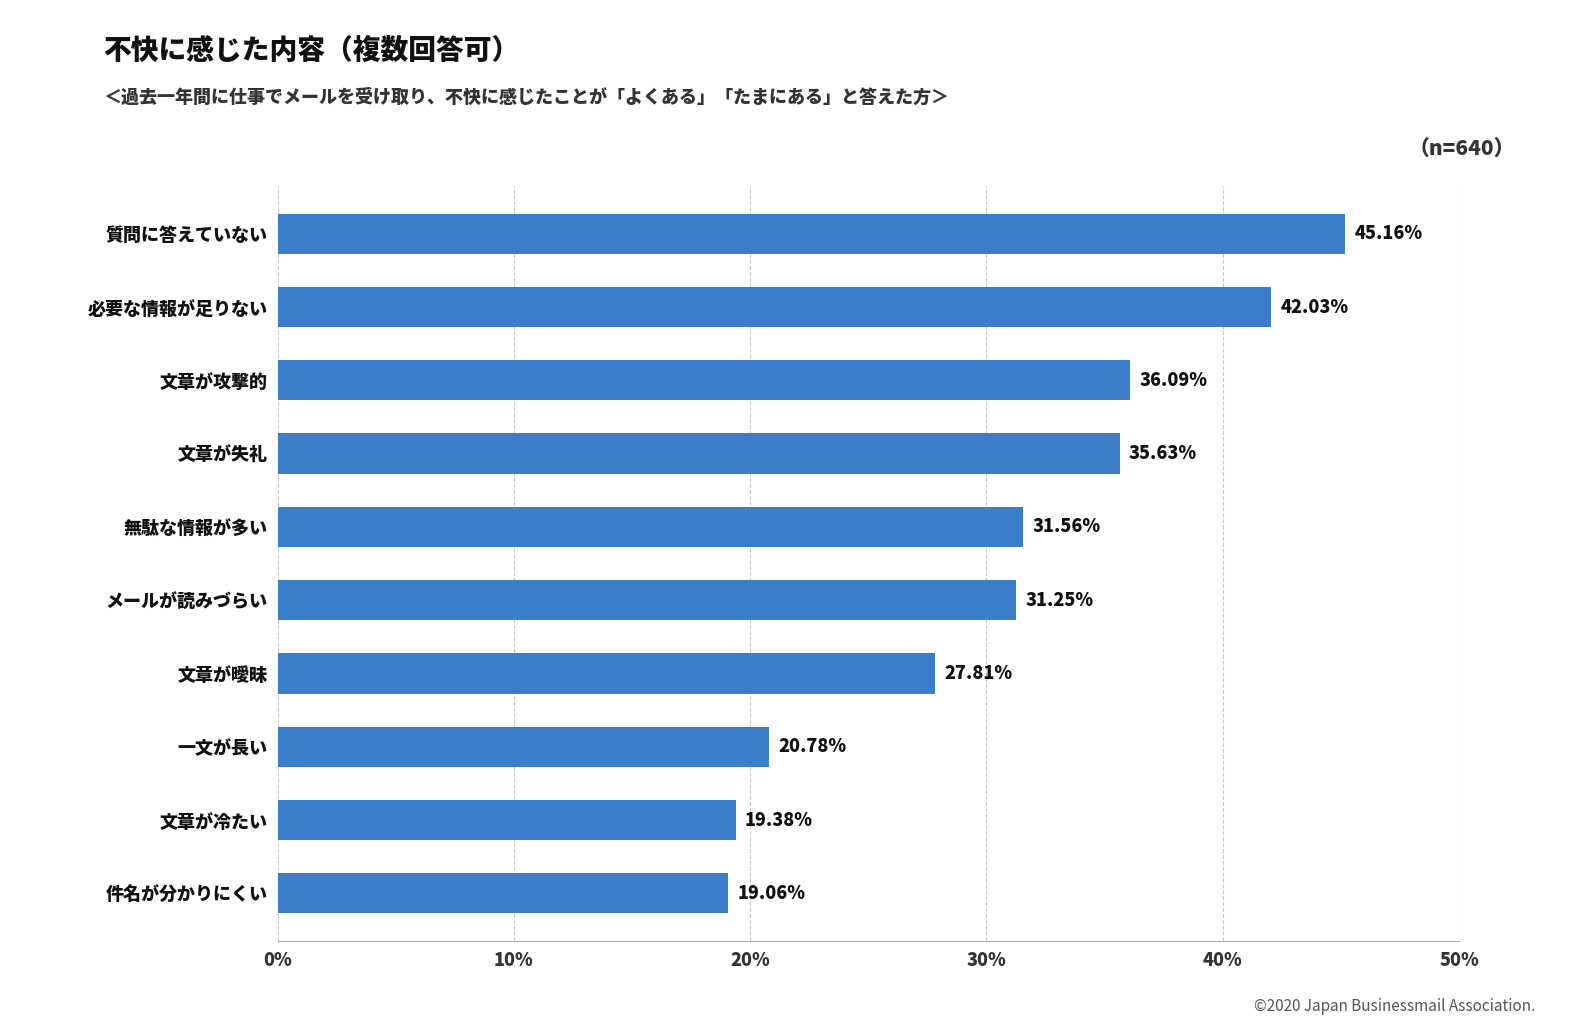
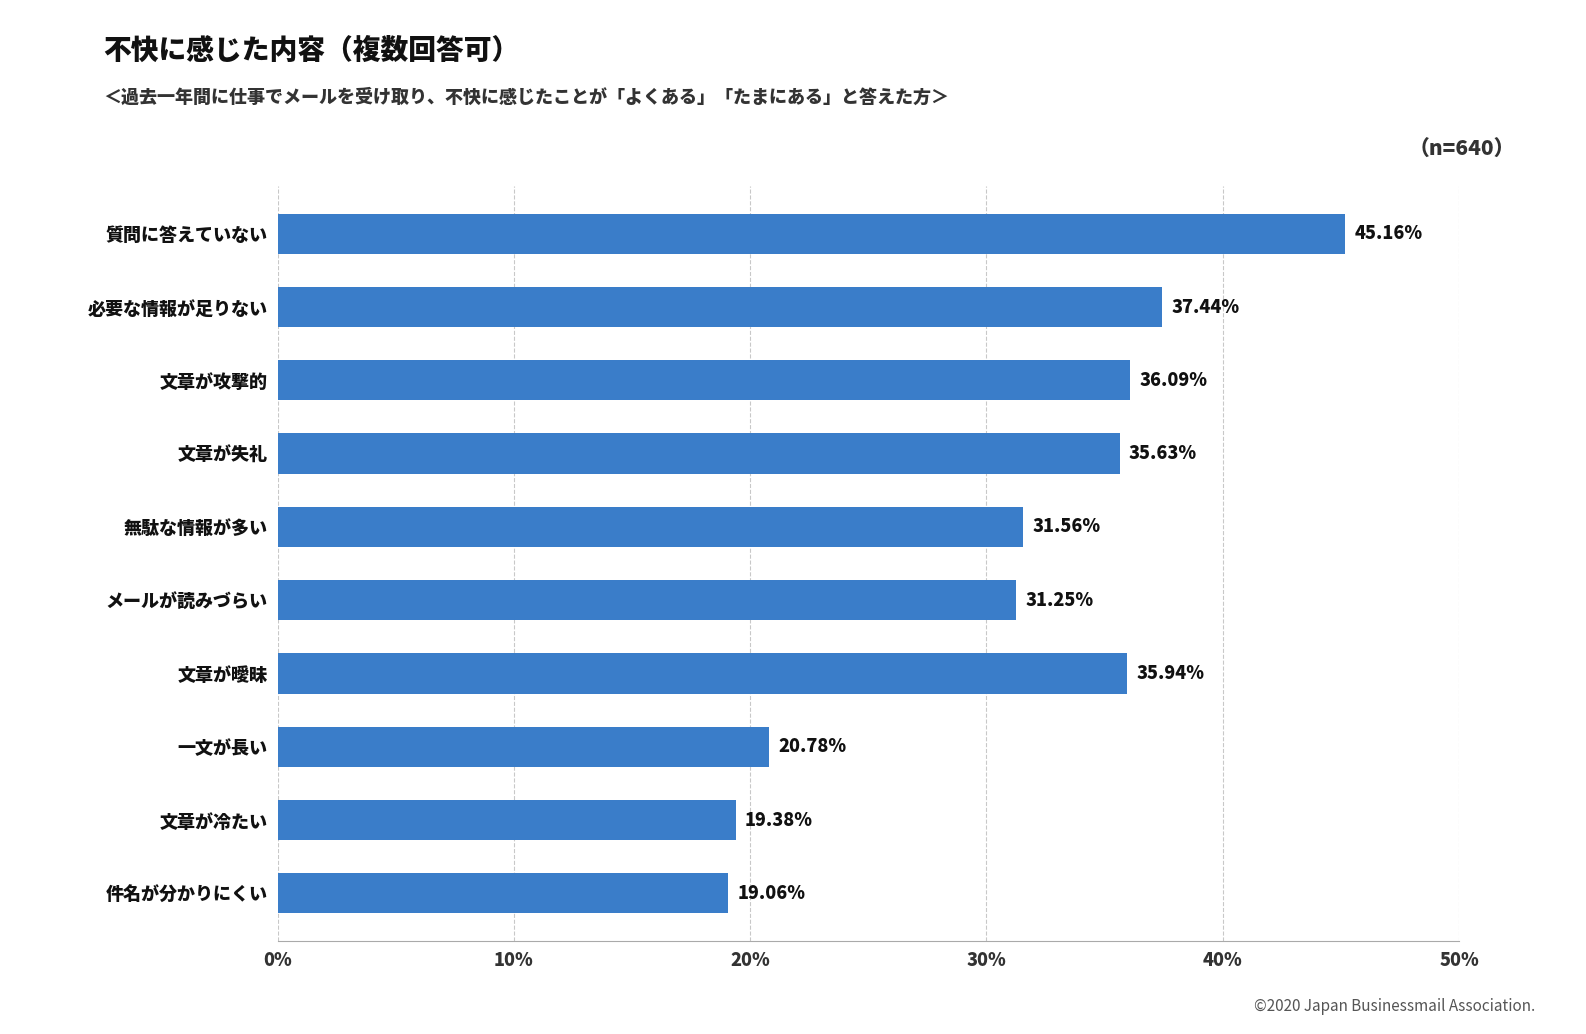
必要な情報が足りない: 42.03% -> 37.44%
文章が曖昧: 27.81% -> 35.94%
